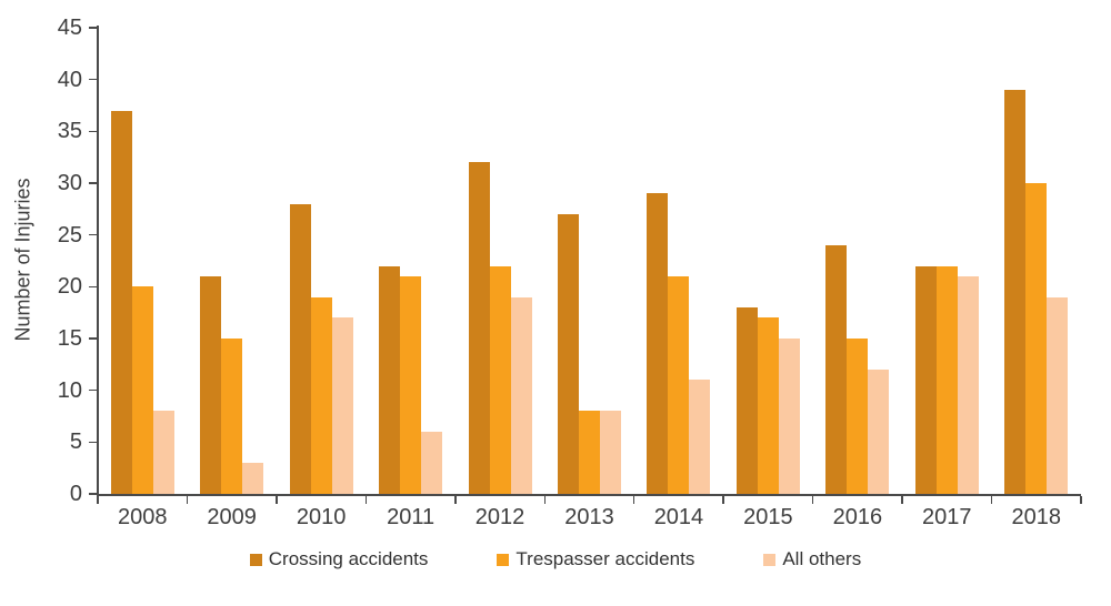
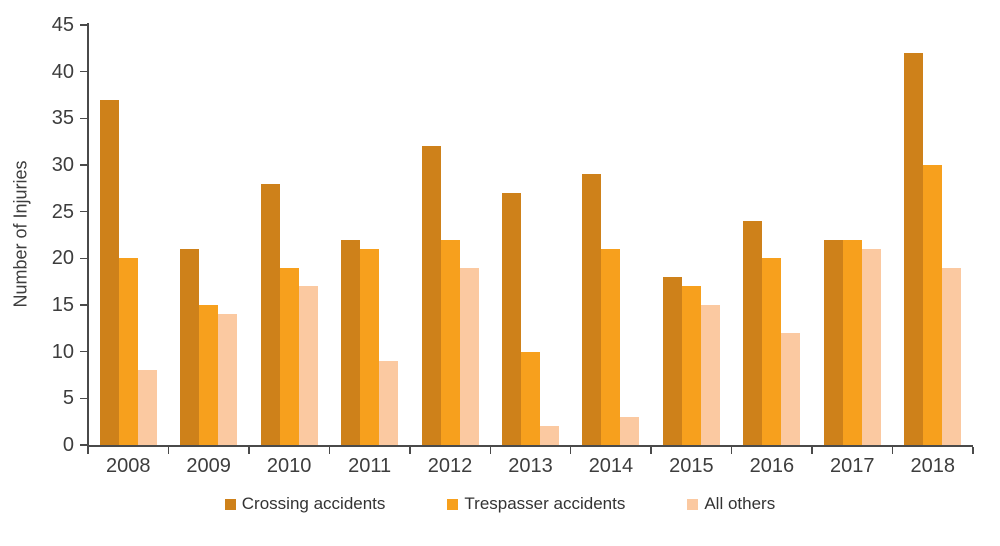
All others/2009: 3 -> 14
All others/2011: 6 -> 9
Trespasser accidents/2013: 8 -> 10
All others/2013: 8 -> 2
All others/2014: 11 -> 3
Trespasser accidents/2016: 15 -> 20
Crossing accidents/2018: 39 -> 42
